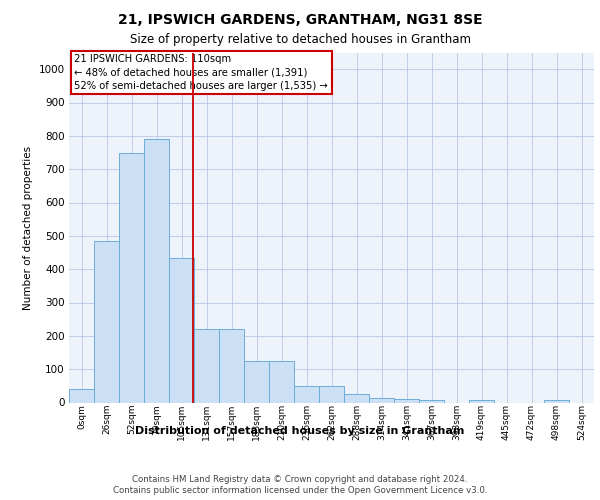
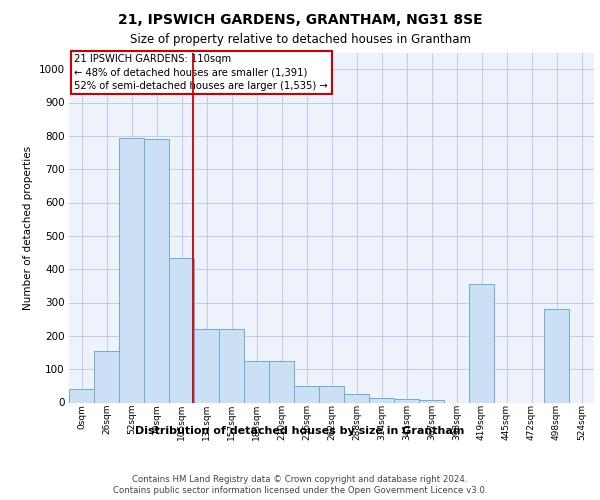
26sqm: 485 -> 155
52sqm: 750 -> 795
419sqm: 8 -> 355
498sqm: 8 -> 280
